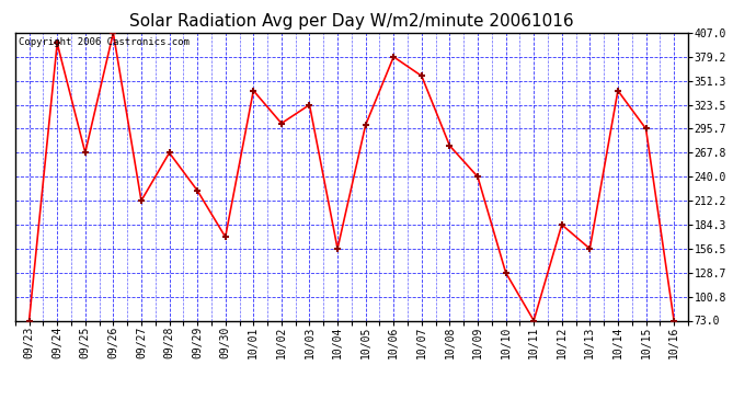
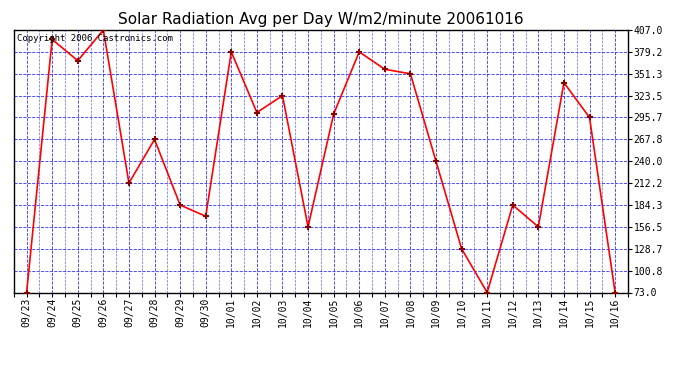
09/25: 268 -> 368
09/29: 224 -> 184
10/01: 340 -> 379
10/08: 276 -> 351
